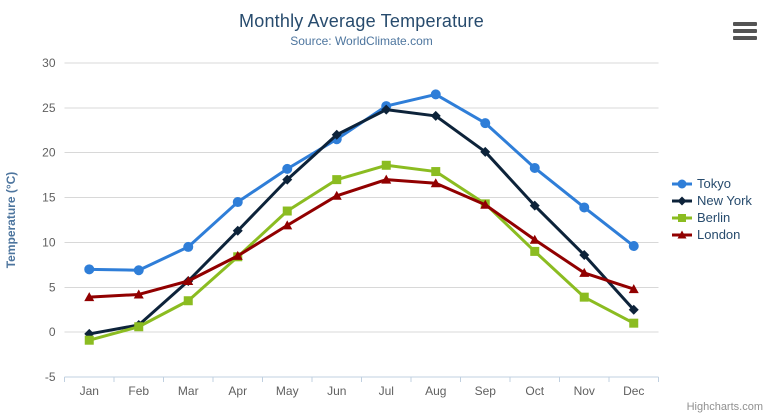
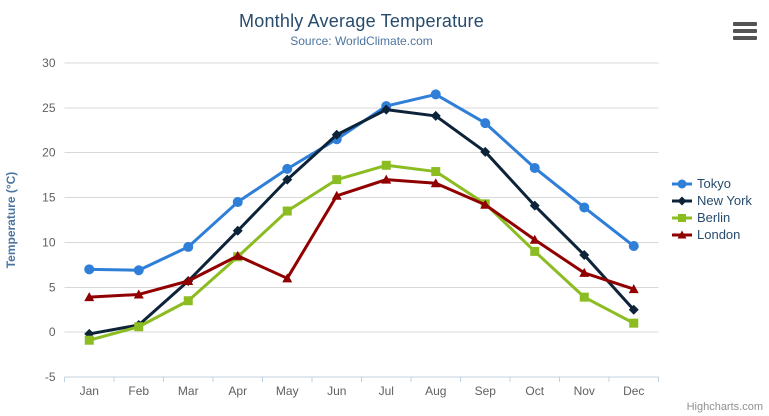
London/May: 12 -> 6
